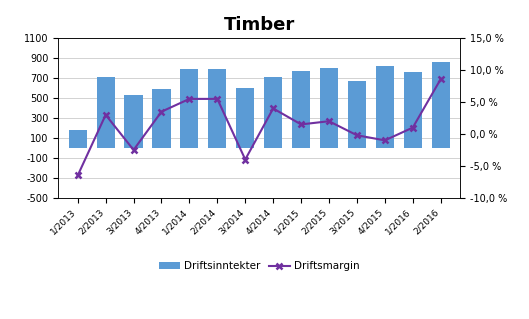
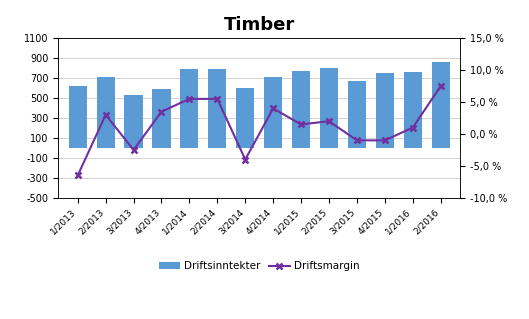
Driftsinntekter/1/2013: 180 -> 620
Driftsmargin/3/2015: -0,2 % -> -1,0 %
Driftsinntekter/4/2015: 820 -> 750
Driftsmargin/2/2016: 8,6 % -> 7,5 %
